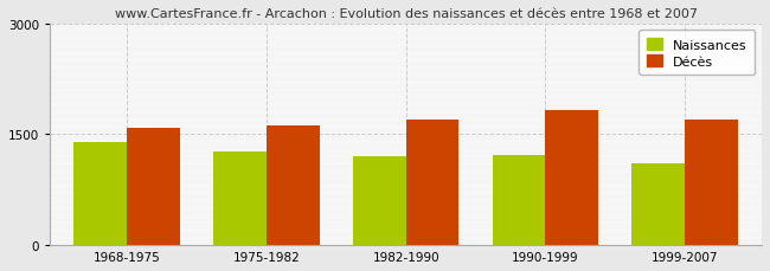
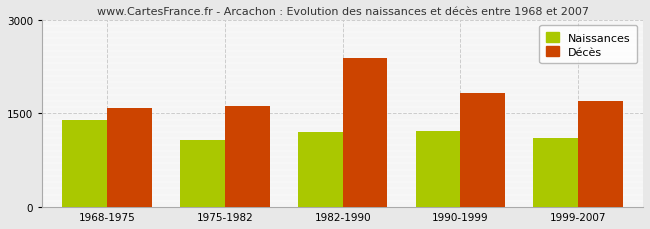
Naissances/1975-1982: 1260 -> 1080
Décès/1982-1990: 1700 -> 2380
